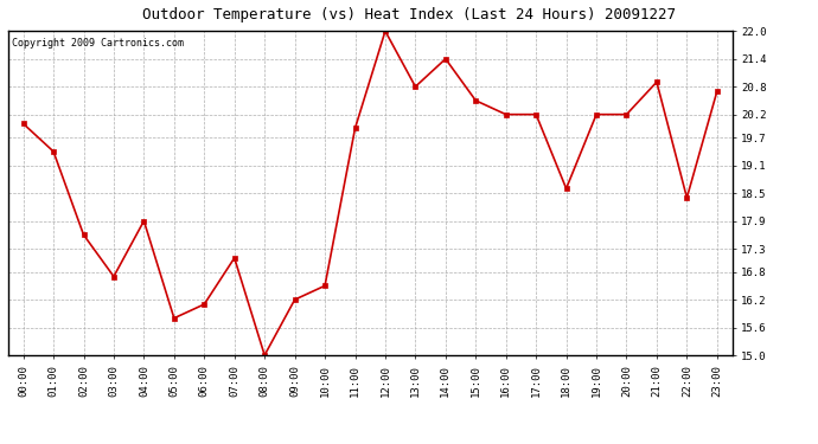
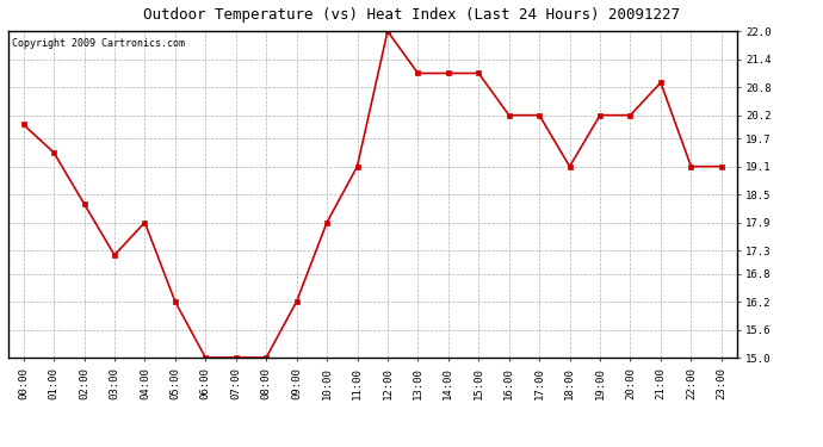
02:00: 17.6 -> 18.3
03:00: 16.7 -> 17.2
05:00: 15.8 -> 16.2
06:00: 16.1 -> 15.0
07:00: 17.1 -> 15.0
10:00: 16.5 -> 17.9
11:00: 19.9 -> 19.1
13:00: 20.8 -> 21.1
14:00: 21.4 -> 21.1
15:00: 20.5 -> 21.1
18:00: 18.6 -> 19.1
22:00: 18.4 -> 19.1
23:00: 20.7 -> 19.1
